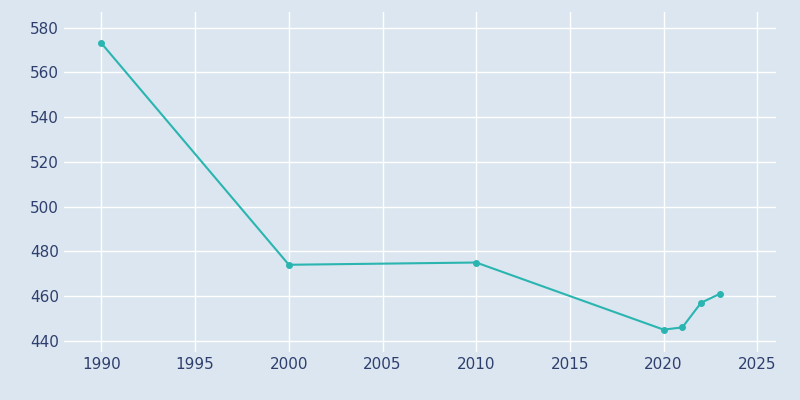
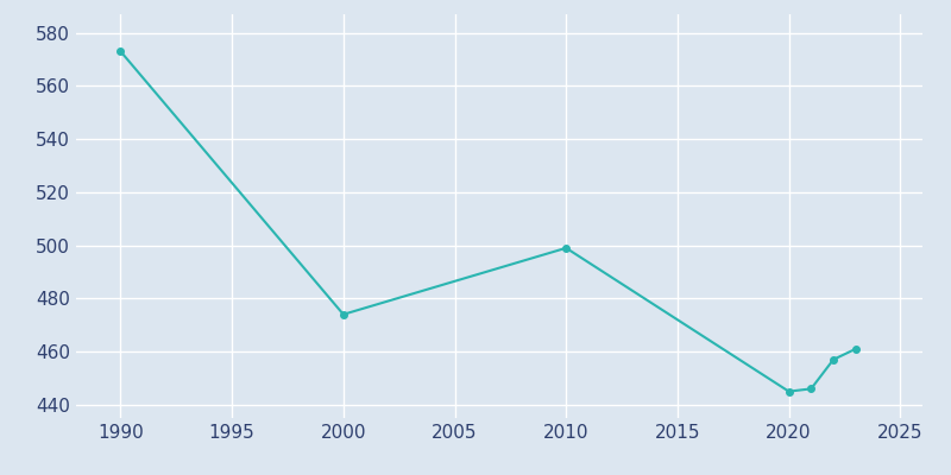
2010: 475 -> 499
